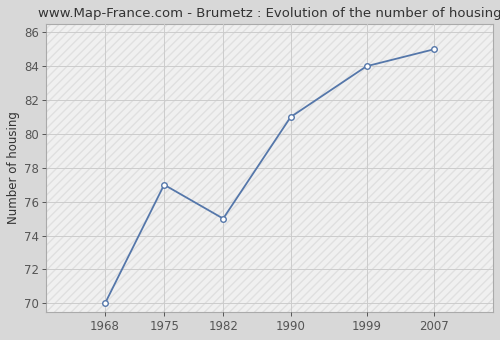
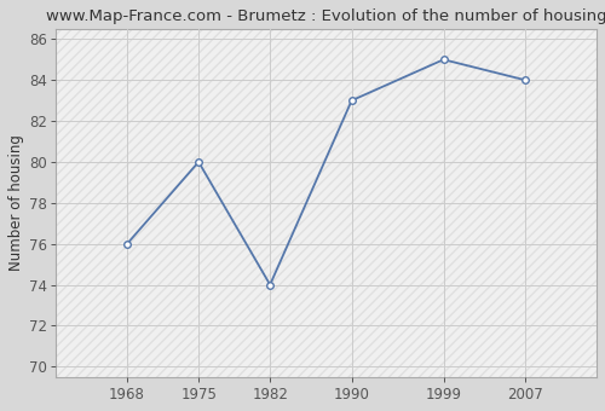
1968: 70 -> 76
1975: 77 -> 80
1982: 75 -> 74
1990: 81 -> 83
1999: 84 -> 85
2007: 85 -> 84
